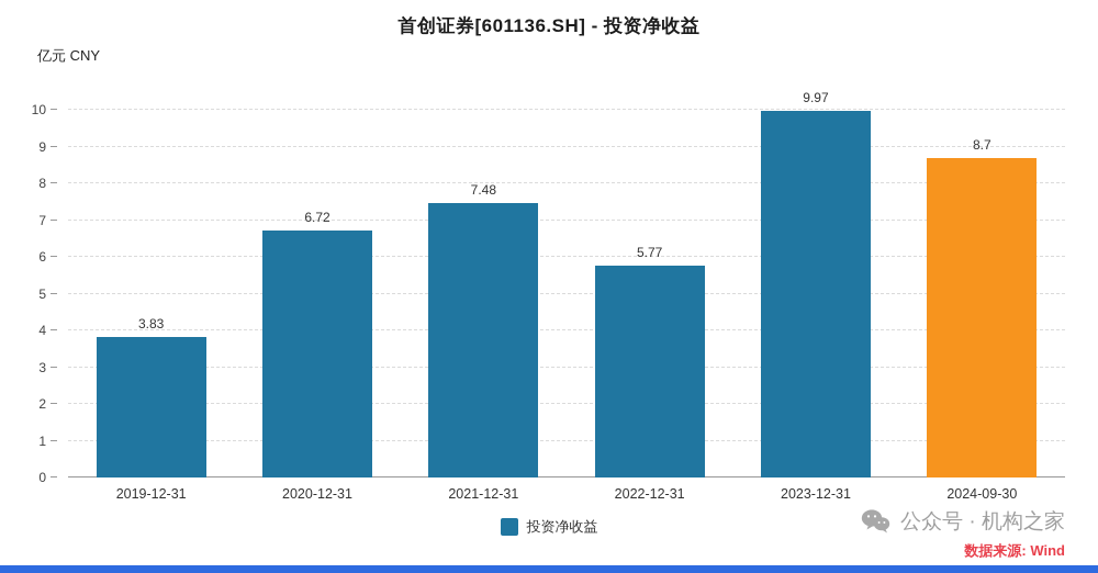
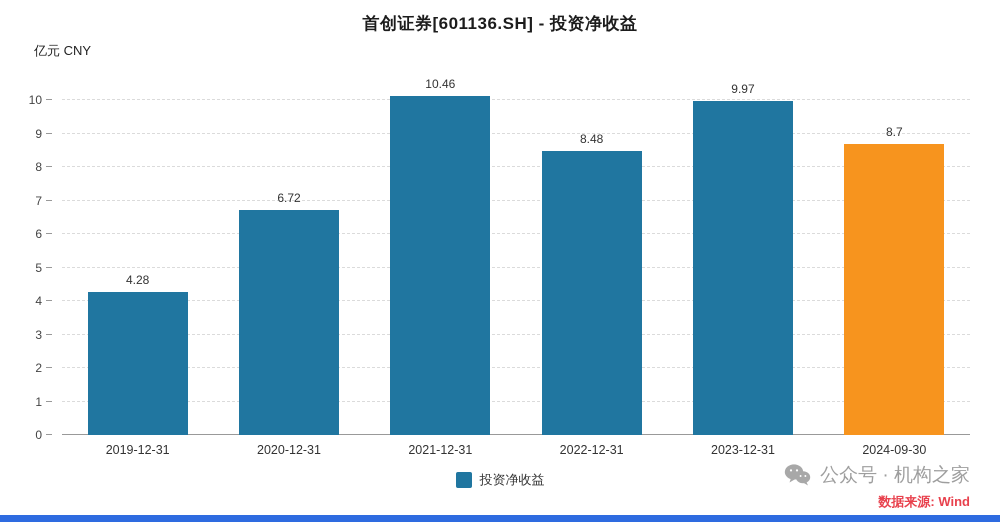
2019-12-31: 3.83 -> 4.28
2021-12-31: 7.48 -> 10.46
2022-12-31: 5.77 -> 8.48
